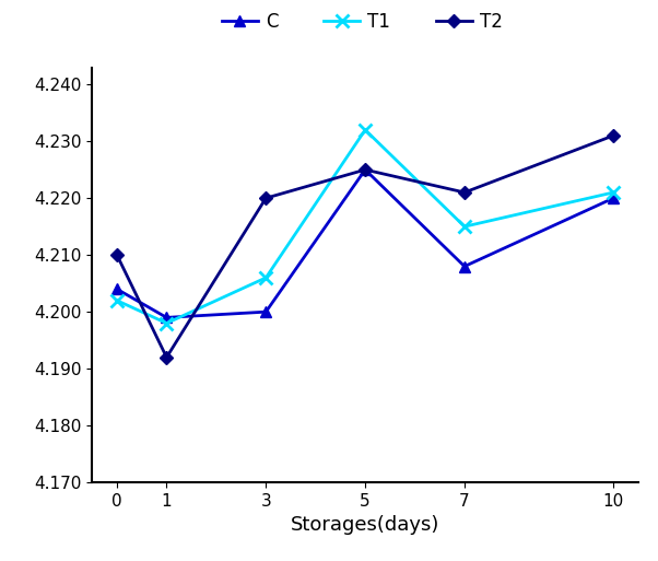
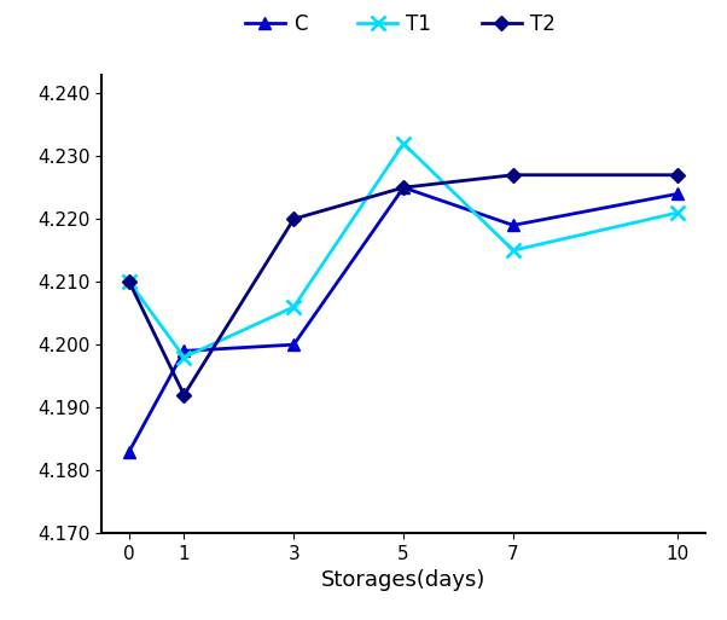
C/0: 4.204 -> 4.183
T1/0: 4.202 -> 4.210
C/7: 4.208 -> 4.219
T2/7: 4.221 -> 4.227
C/10: 4.220 -> 4.224
T2/10: 4.231 -> 4.227
